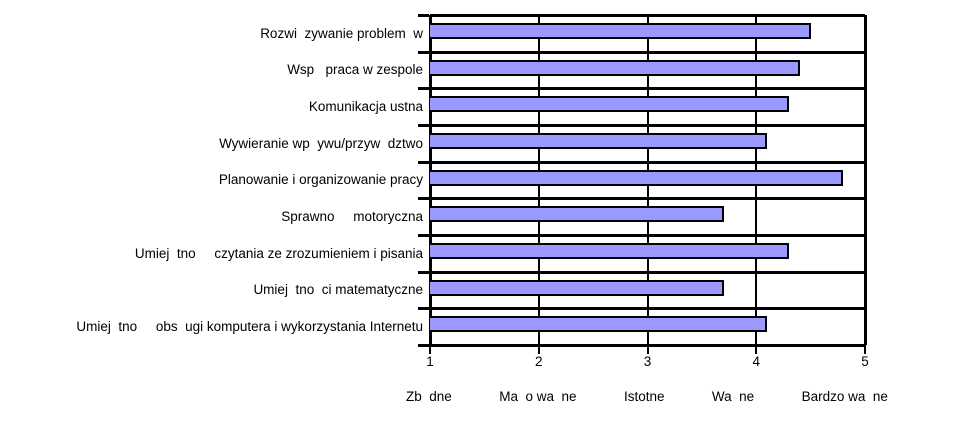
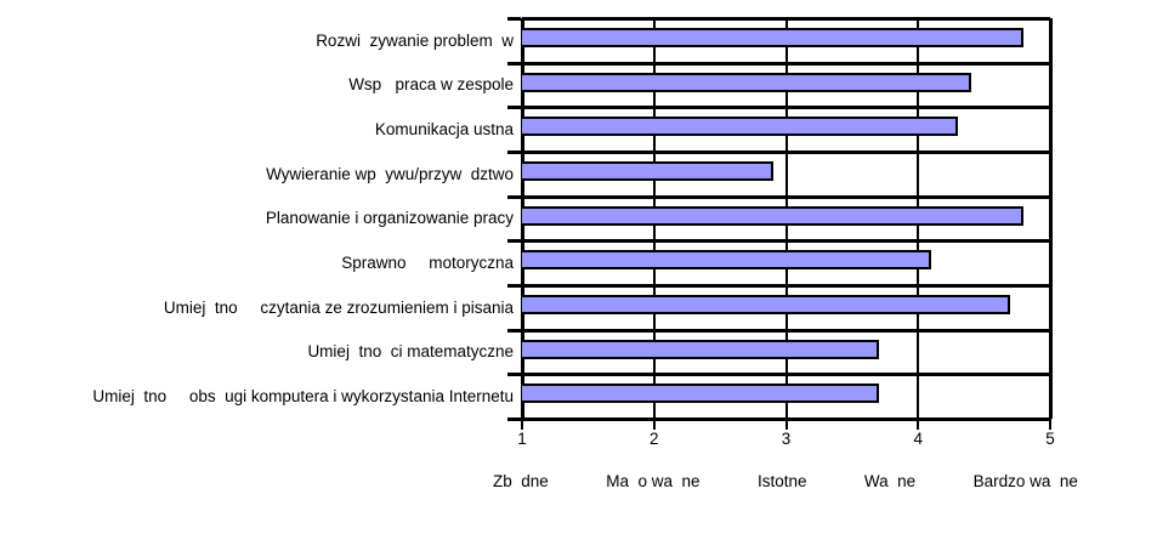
Rozwi zywanie problem w: 4.5 -> 4.8
Wywieranie wp ywu/przyw dztwo: 4.1 -> 2.9
Sprawno motoryczna: 3.7 -> 4.1
Umiej tno czytania ze zrozumieniem i pisania: 4.3 -> 4.7
Umiej tno obs ugi komputera i wykorzystania Internetu: 4.1 -> 3.7
